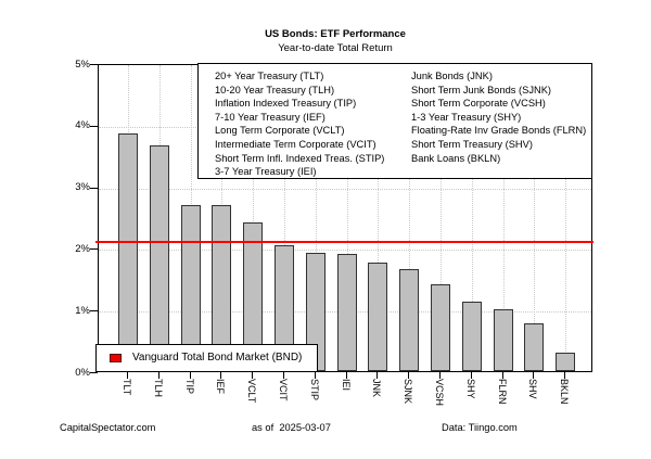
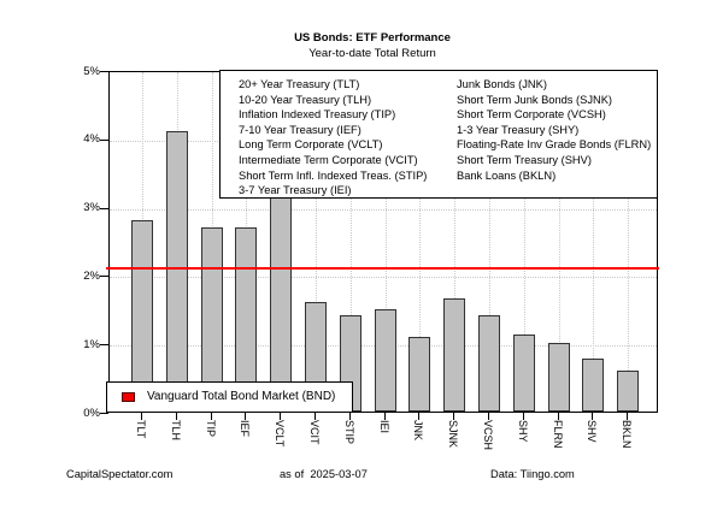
TLT: 3.9% -> 2.8%
TLH: 3.7% -> 4.1%
VCLT: 2.4% -> 3.6%
VCIT: 2.0% -> 1.6%
STIP: 1.9% -> 1.4%
IEI: 1.9% -> 1.5%
JNK: 1.8% -> 1.1%
BKLN: 0.3% -> 0.6%
